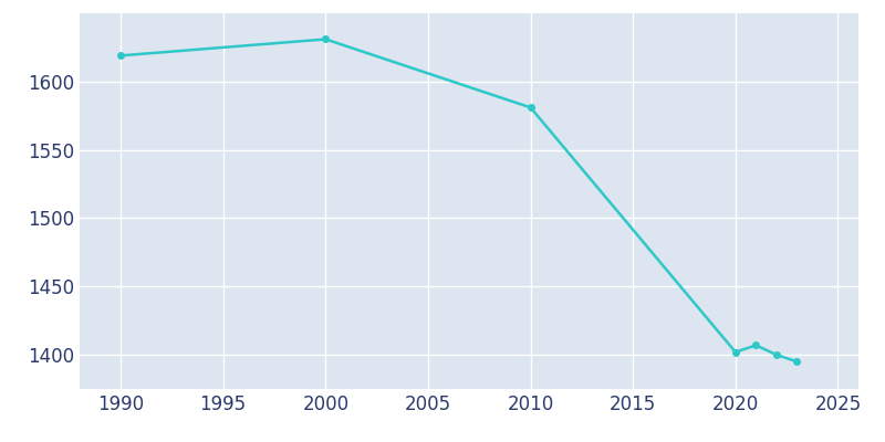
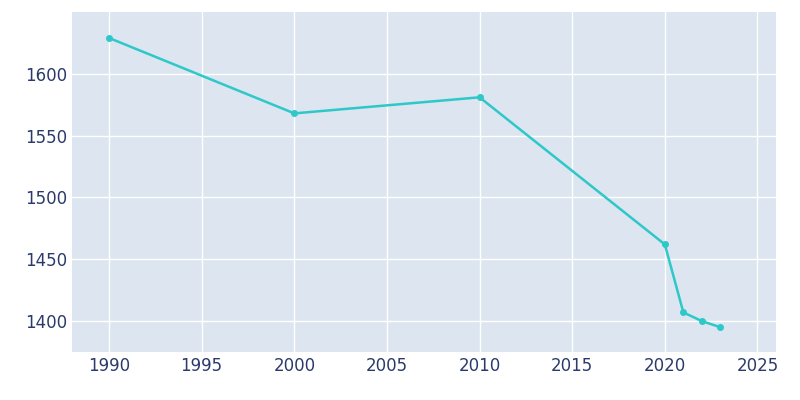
1990: 1619 -> 1629
2000: 1631 -> 1568
2020: 1402 -> 1462
